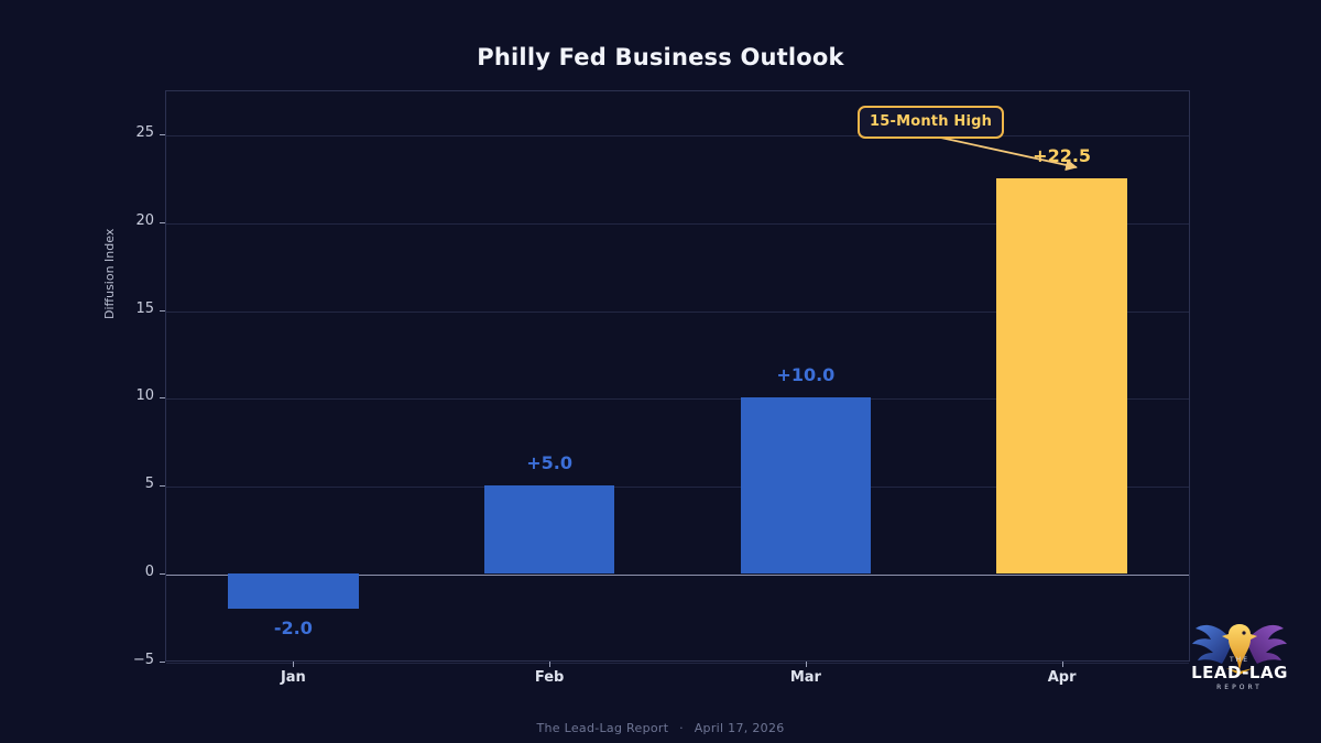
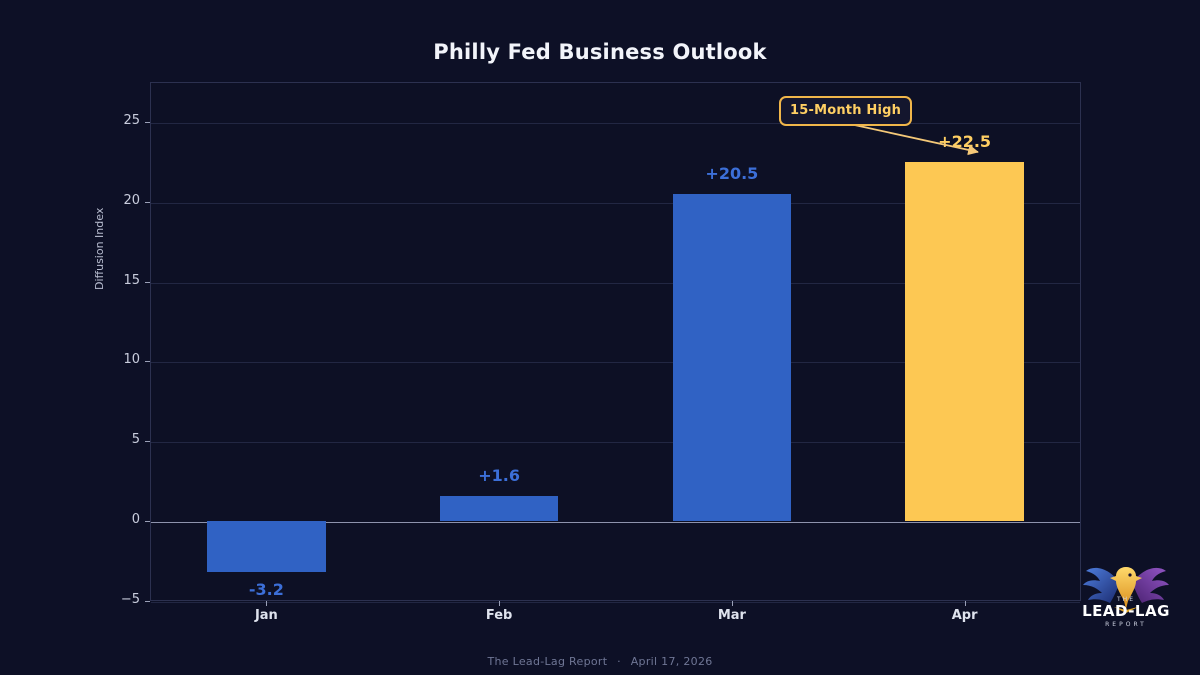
Jan: -2.0 -> -3.2
Feb: +5.0 -> +1.6
Mar: +10.0 -> +20.5
